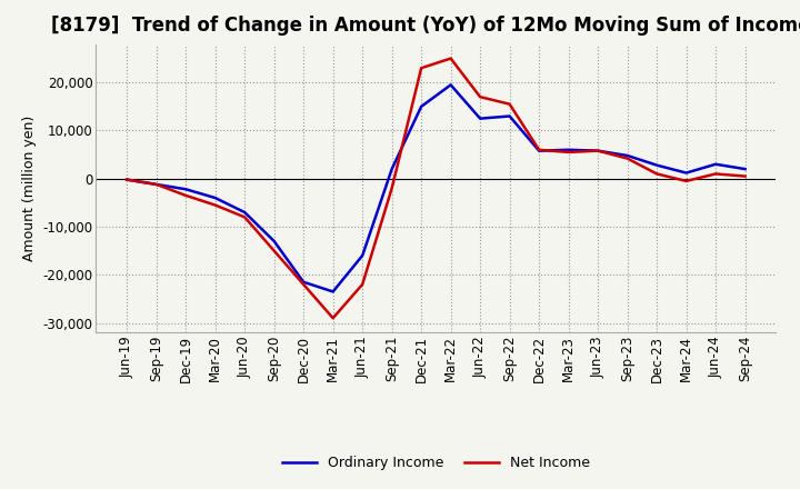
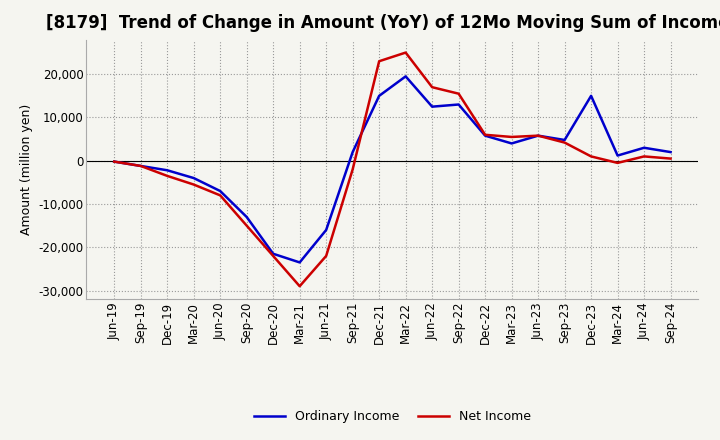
Ordinary Income/Mar-23: 6,000 -> 4,000
Ordinary Income/Dec-23: 2,800 -> 15,000
